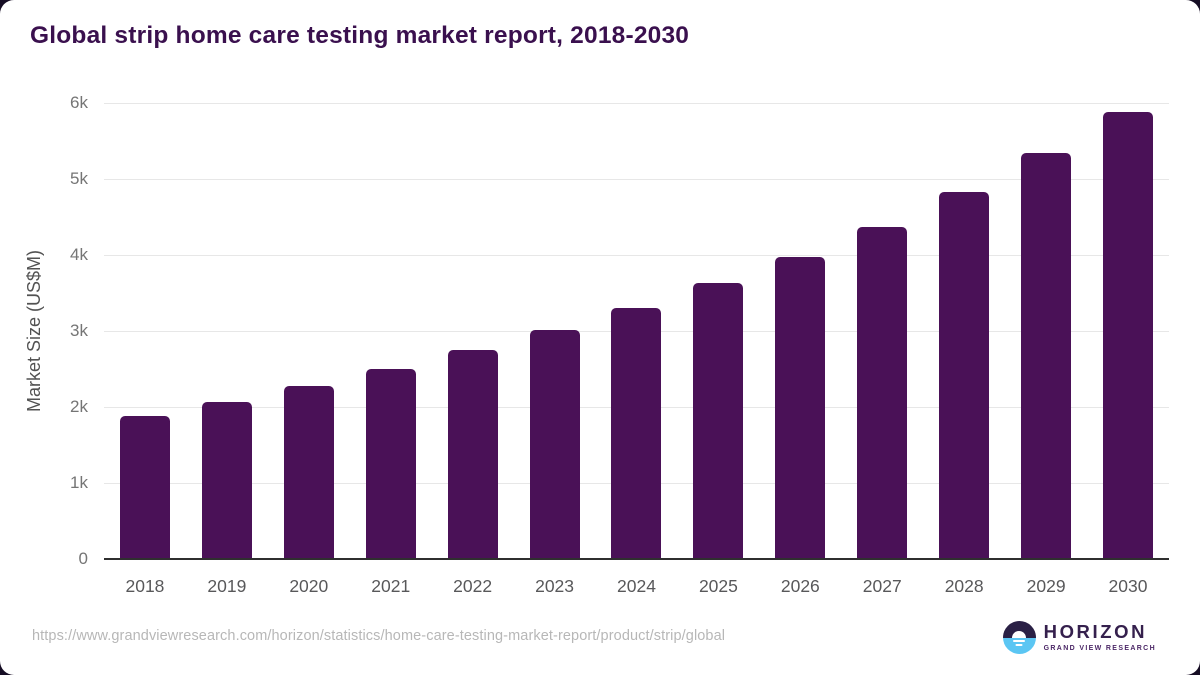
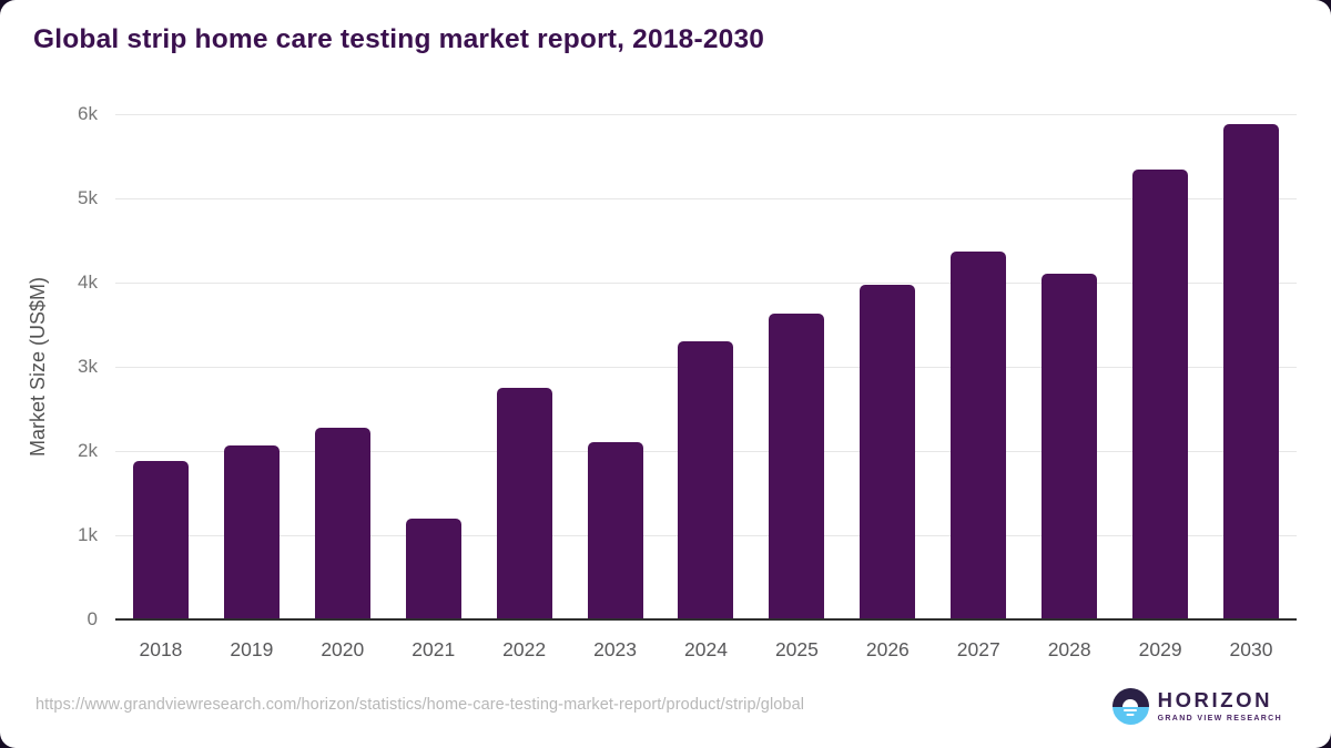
2021: 2.5k -> 1.2k
2023: 3.0k -> 2.1k
2028: 4.8k -> 4.1k
